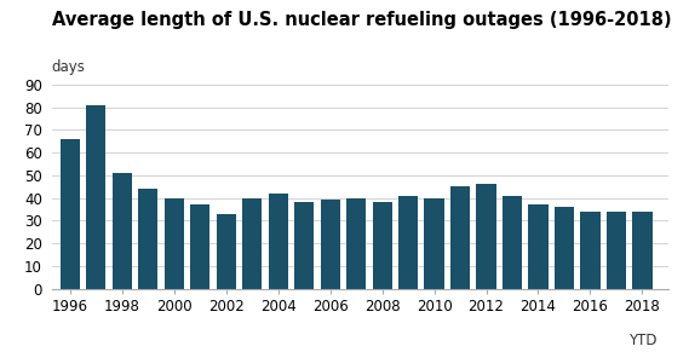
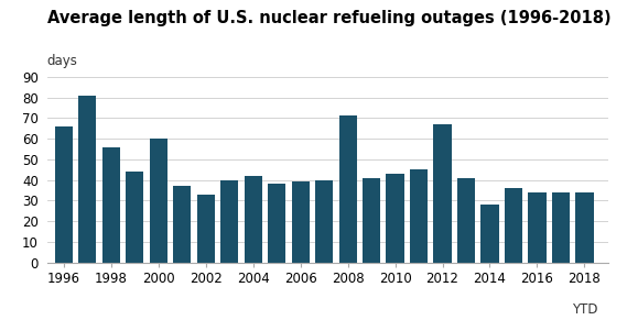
1998: 51 -> 56
2000: 40 -> 60
2008: 38 -> 71
2010: 40 -> 43
2012: 46 -> 67
2014: 37 -> 28
